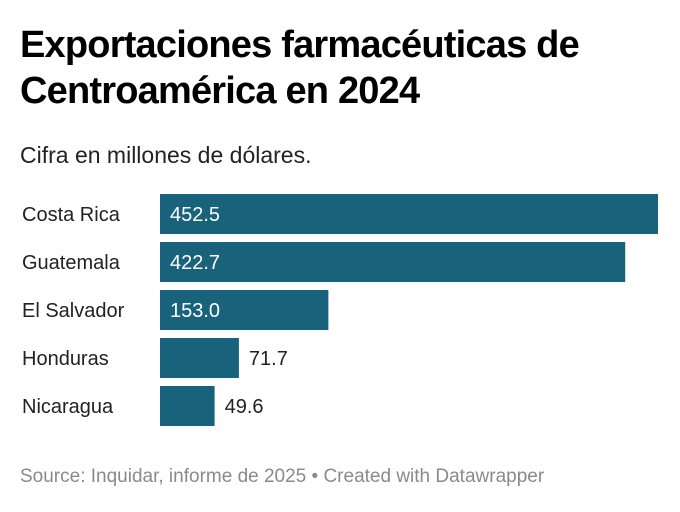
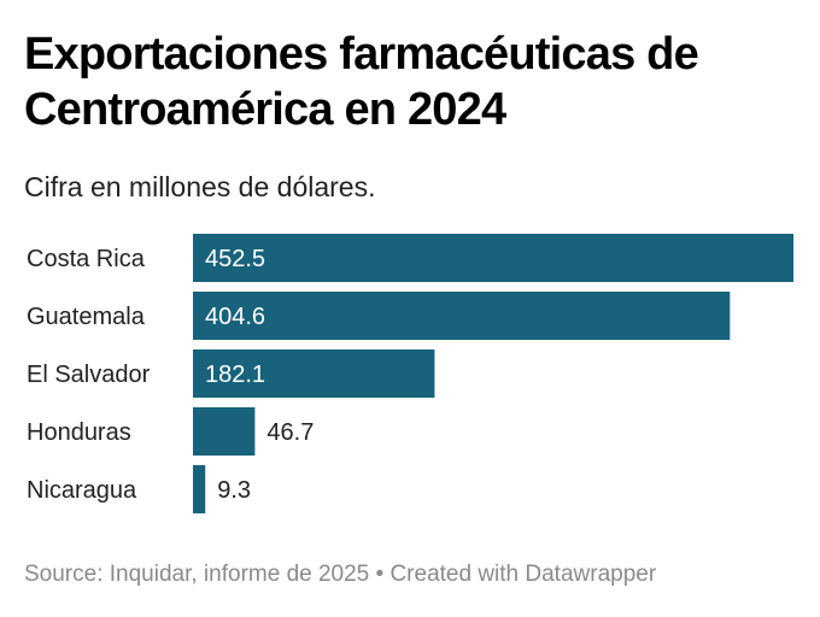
Guatemala: 422.7 -> 404.6
El Salvador: 153.0 -> 182.1
Honduras: 71.7 -> 46.7
Nicaragua: 49.6 -> 9.3
